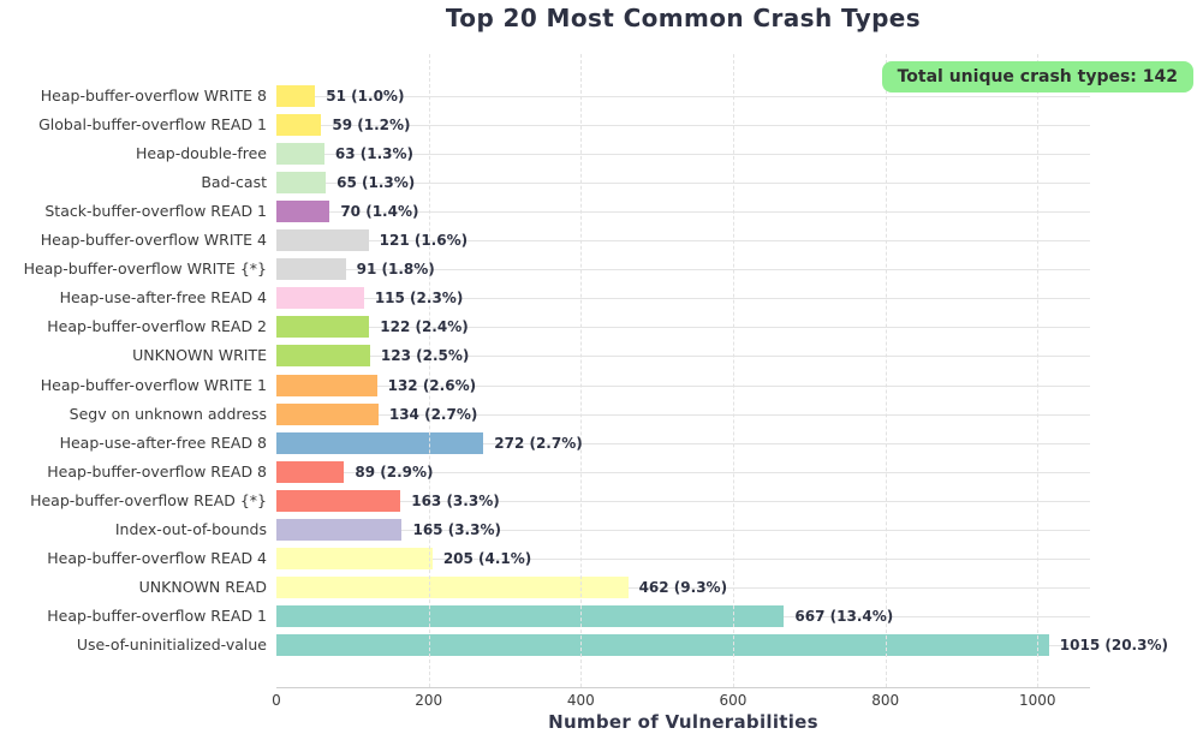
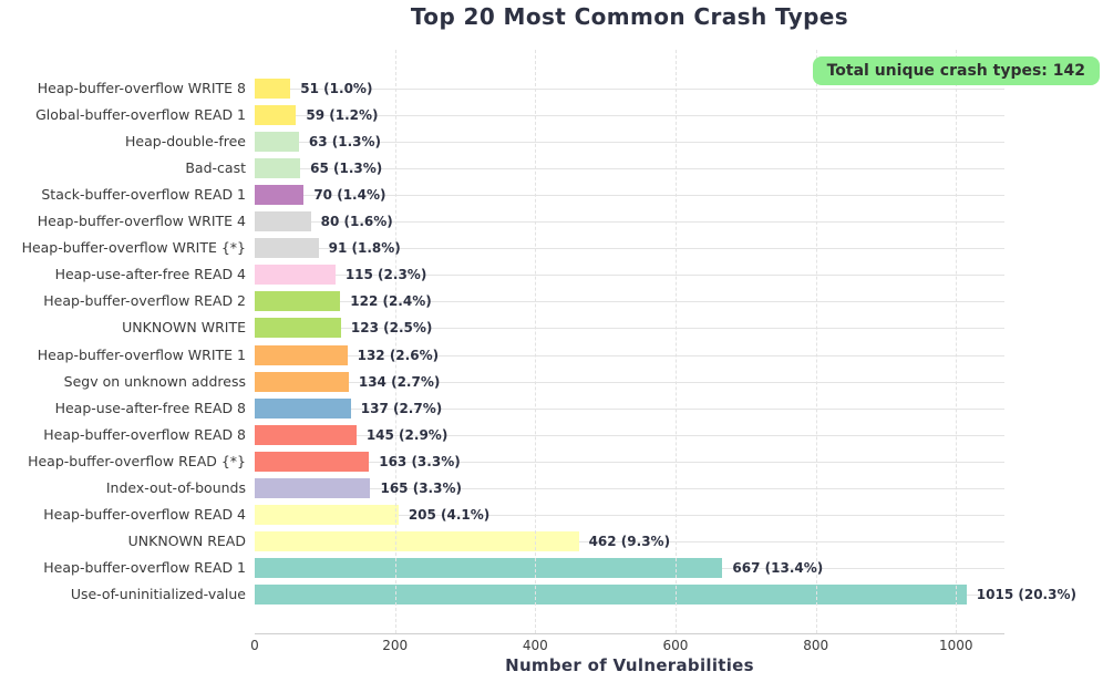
Heap-buffer-overflow WRITE 4: 121 -> 80
Heap-use-after-free READ 8: 272 -> 137
Heap-buffer-overflow READ 8: 89 -> 145
